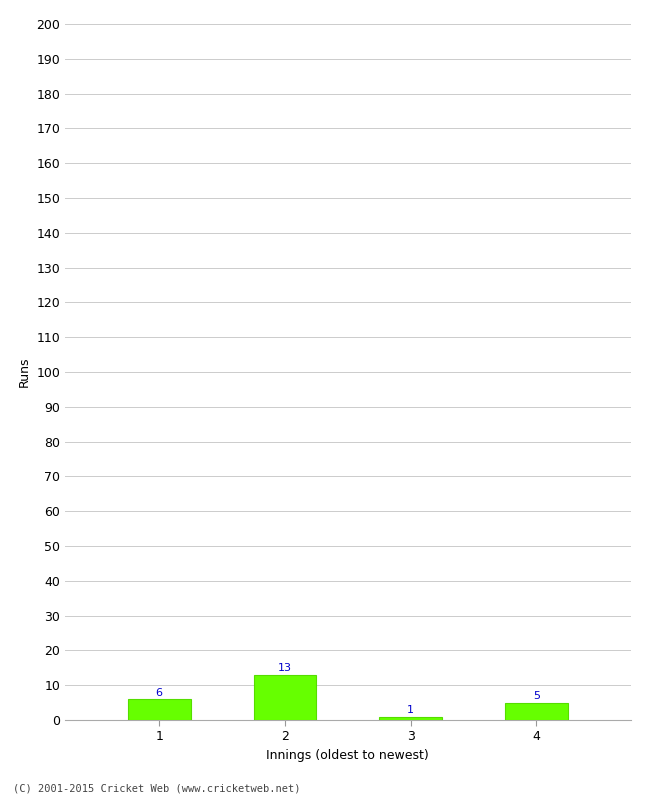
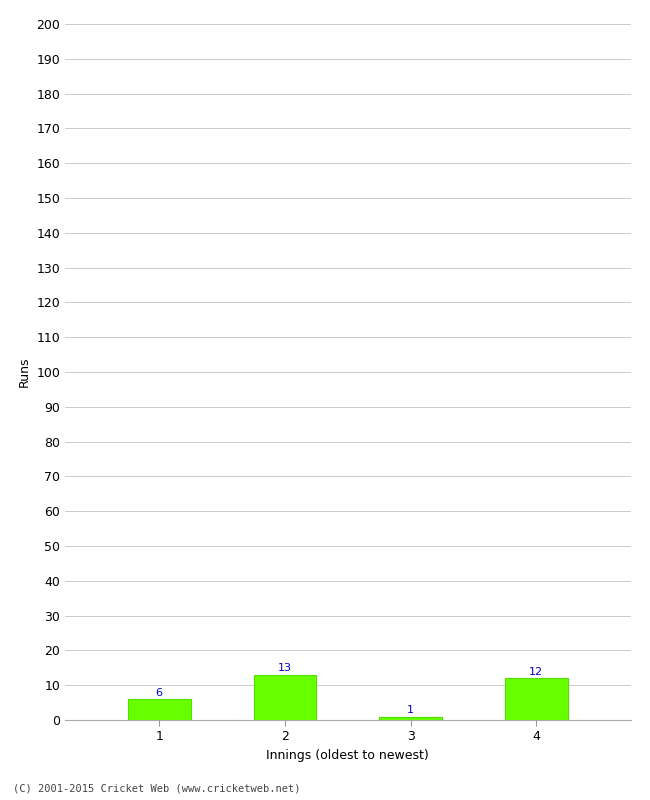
4: 5 -> 12
